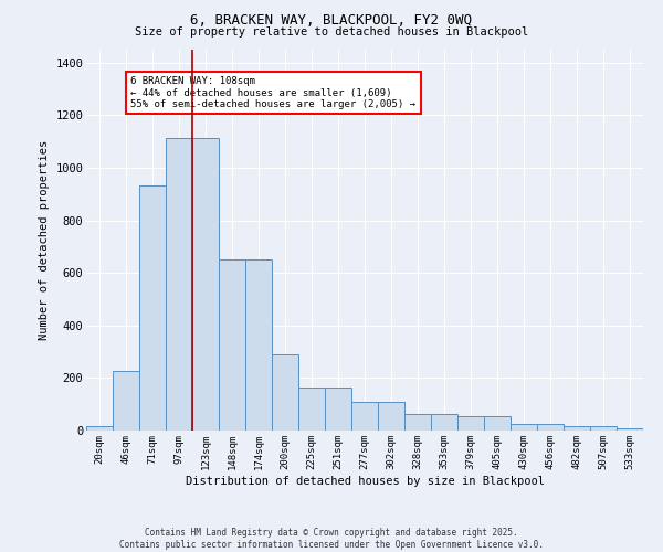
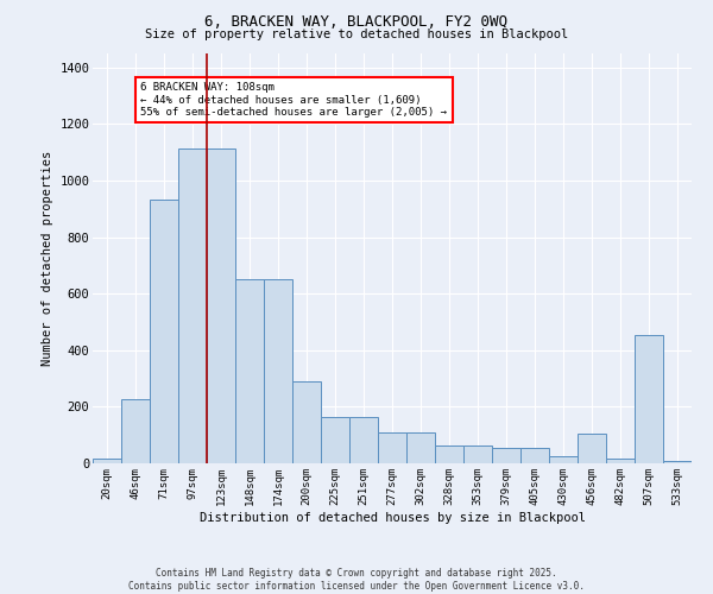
456sqm: 25 -> 105
507sqm: 15 -> 455
